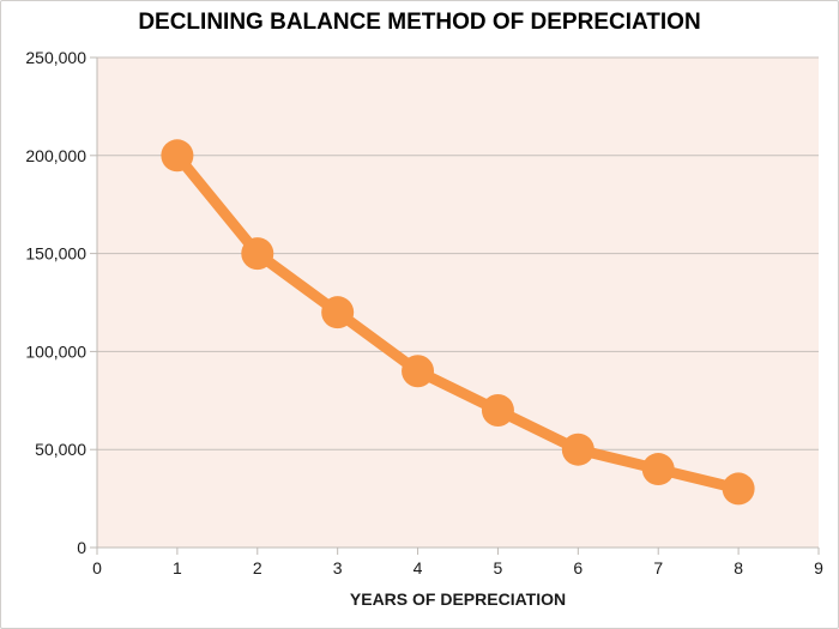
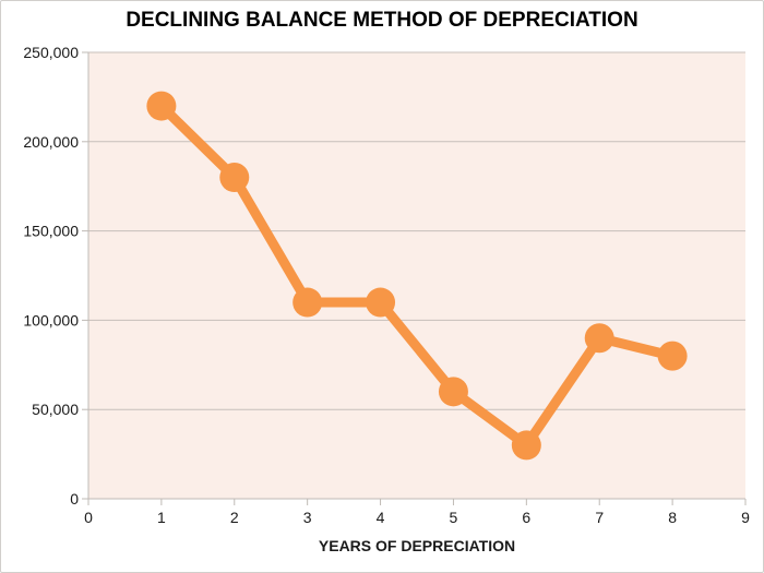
1: 200000 -> 220000
2: 150000 -> 180000
3: 120000 -> 110000
4: 90000 -> 110000
5: 70000 -> 60000
6: 50000 -> 30000
7: 40000 -> 90000
8: 30000 -> 80000
